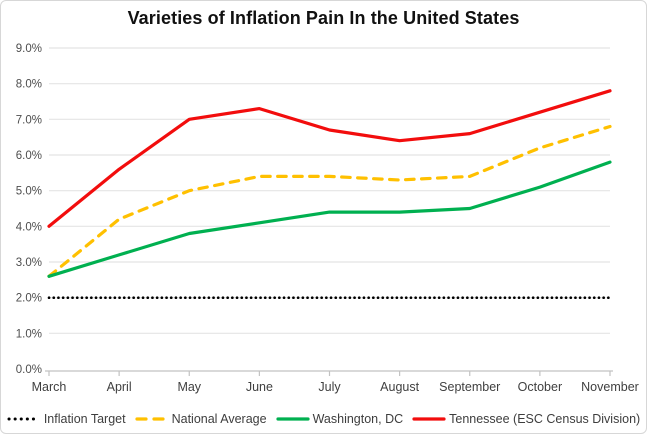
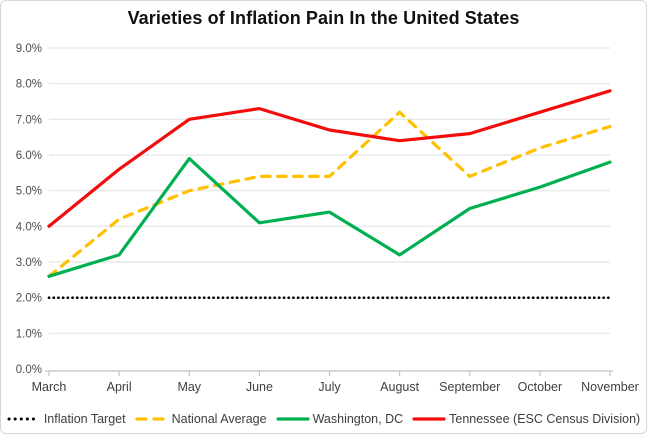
Washington, DC/May: 3.8% -> 5.9%
National Average/August: 5.3% -> 7.2%
Washington, DC/August: 4.4% -> 3.2%
